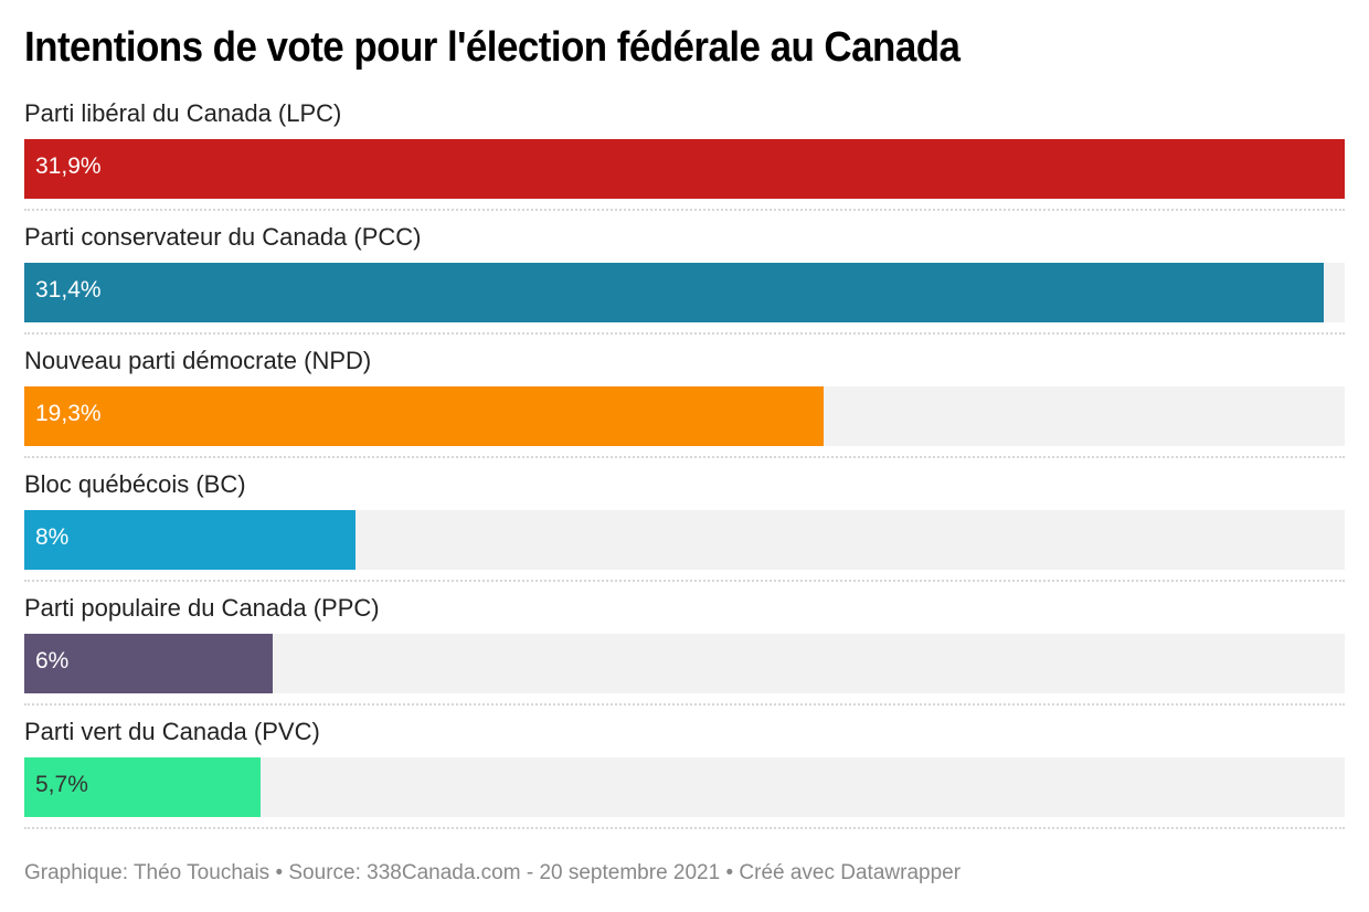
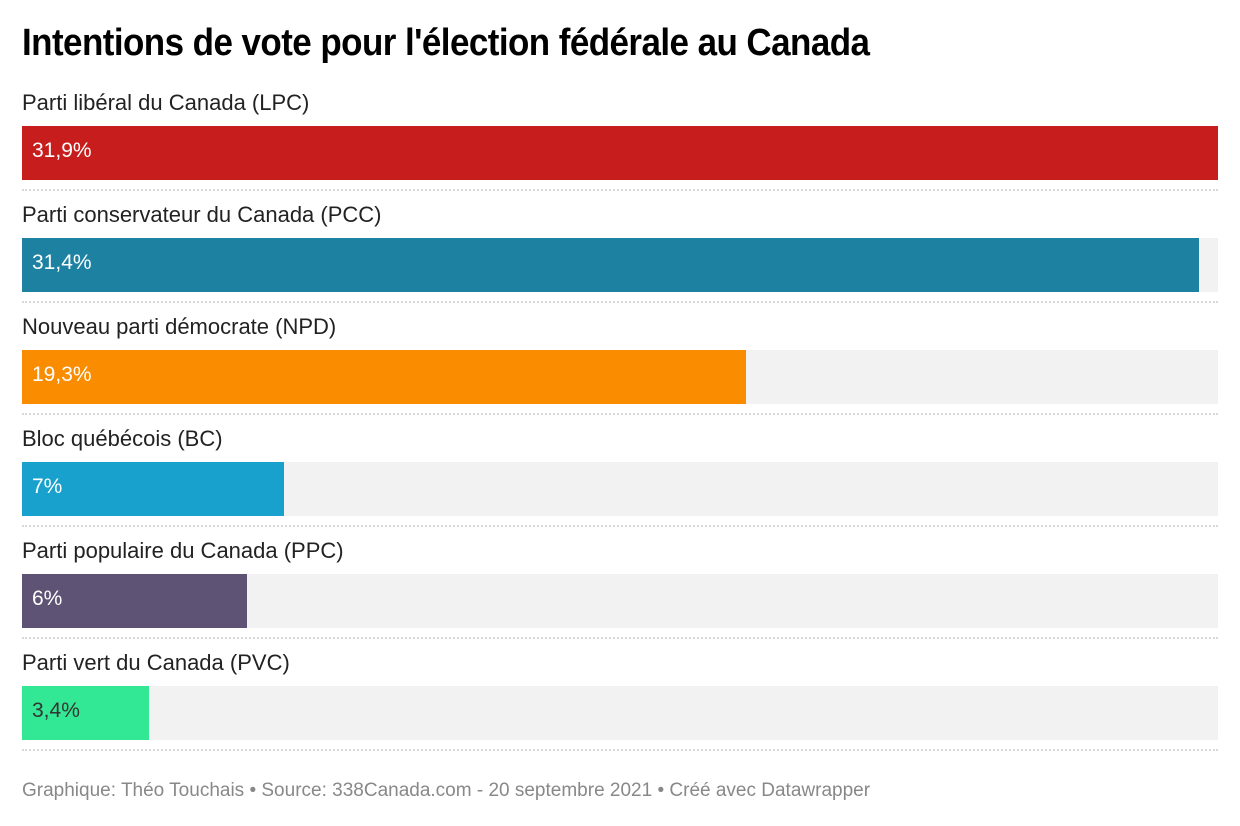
Bloc québécois (BC): 8% -> 7%
Parti vert du Canada (PVC): 5,7% -> 3,4%
